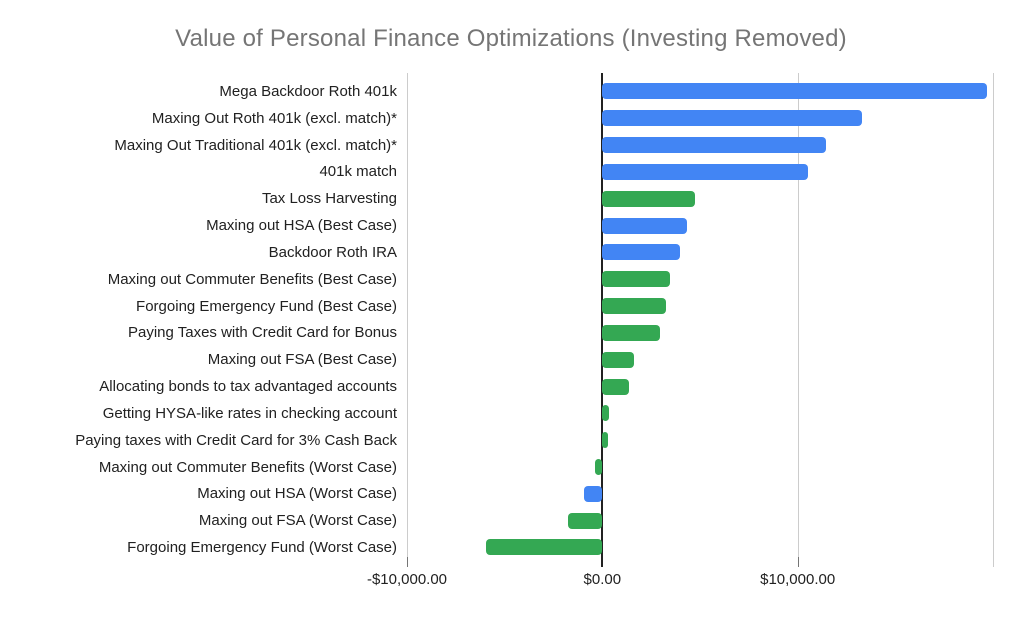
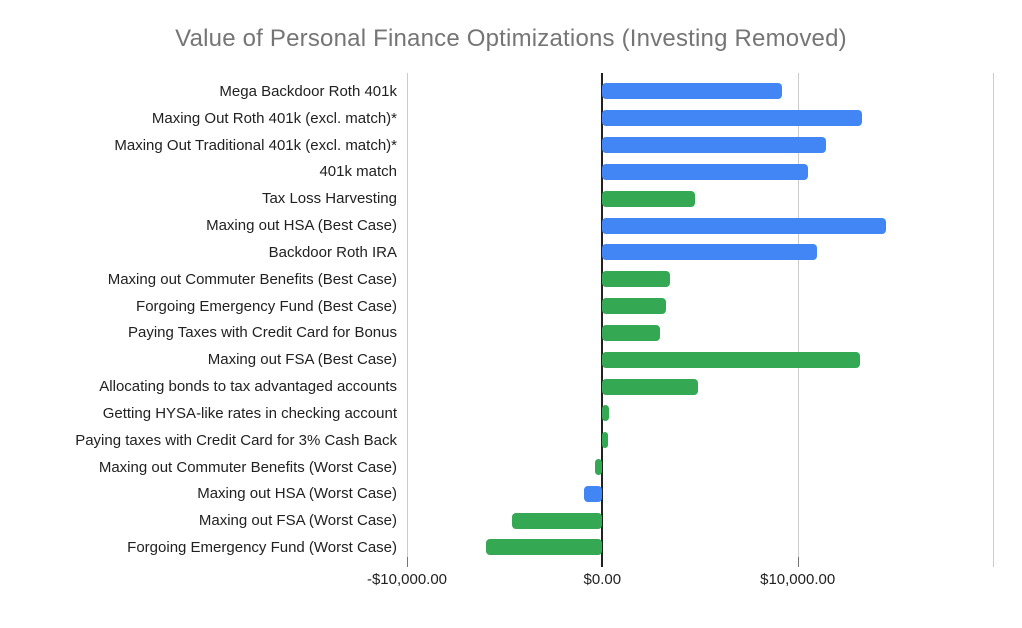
Mega Backdoor Roth 401k: $19700 -> $9200
Maxing out HSA (Best Case): $4300 -> $14500
Backdoor Roth IRA: $4000 -> $11000
Maxing out FSA (Best Case): $1600 -> $13200
Allocating bonds to tax advantaged accounts: $1400 -> $4900
Maxing out FSA (Worst Case): -$1700 -> -$4600
